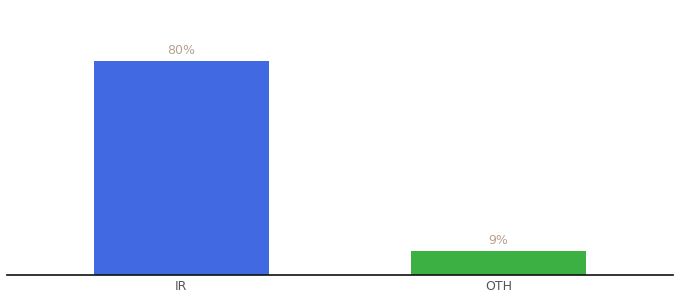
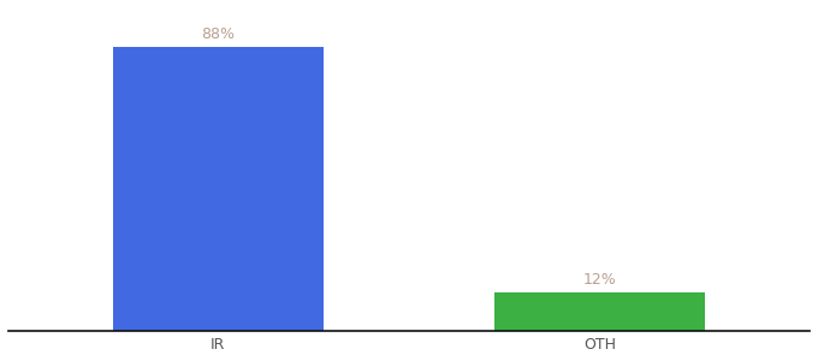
IR: 80% -> 88%
OTH: 9% -> 12%
